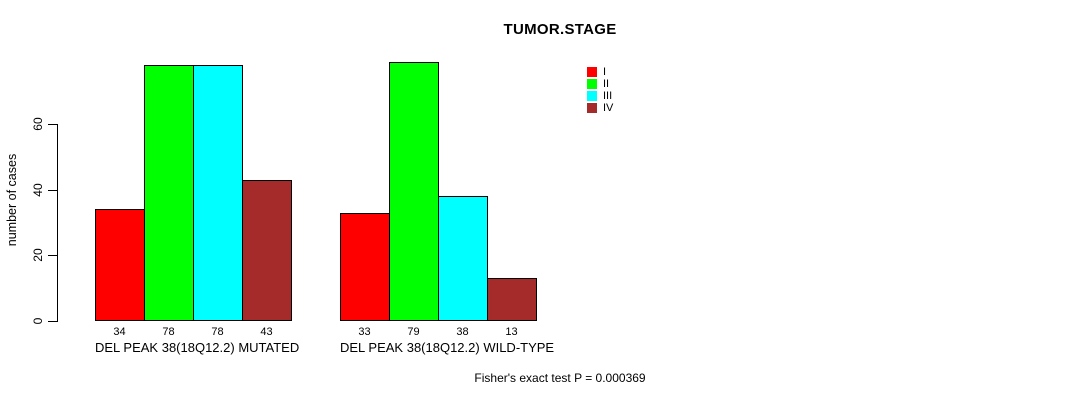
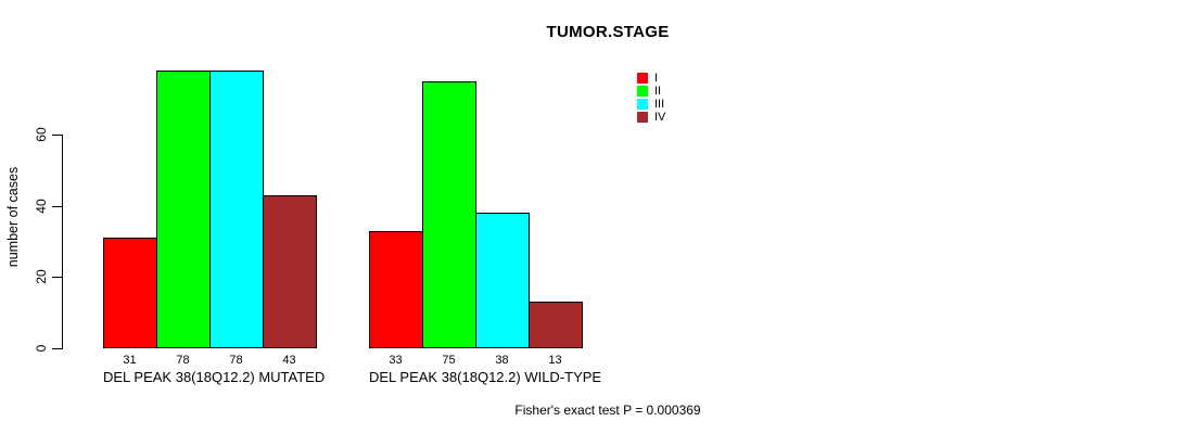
I/DEL PEAK 38(18Q12.2) MUTATED: 34 -> 31
II/DEL PEAK 38(18Q12.2) WILD-TYPE: 79 -> 75
